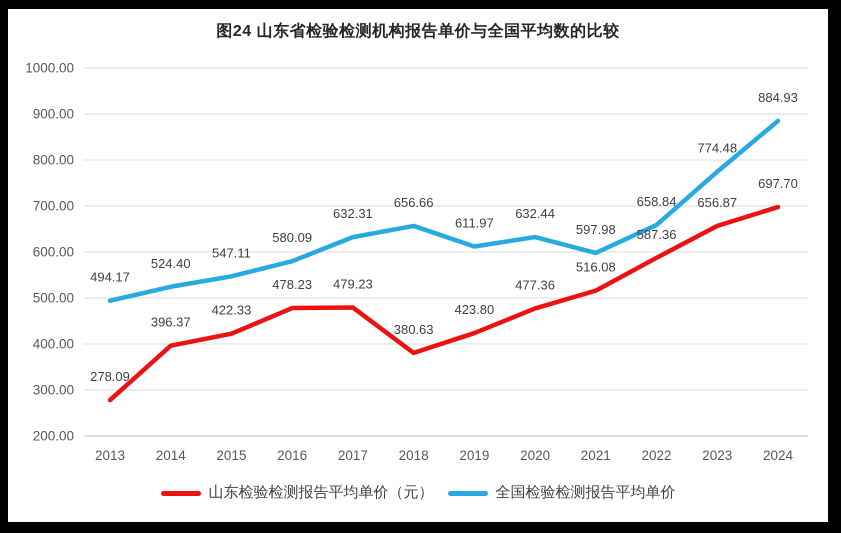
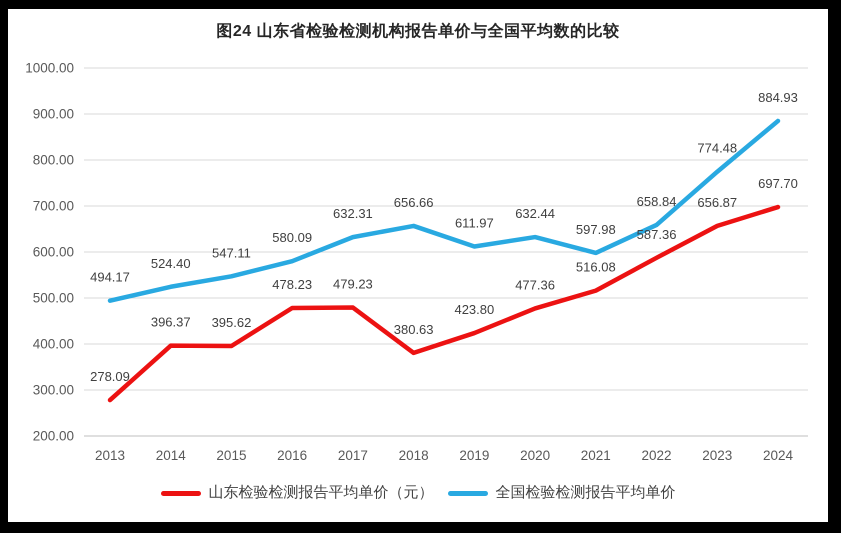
山东检验检测报告平均单价（元）/2015: 422.33 -> 395.62
